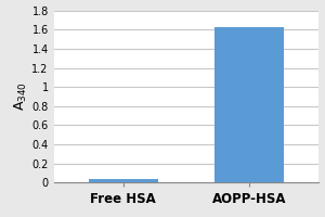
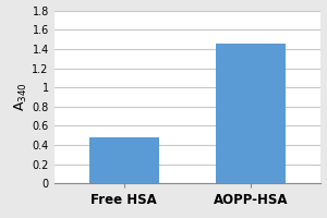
Free HSA: 0.04 -> 0.48
AOPP-HSA: 1.62 -> 1.46
